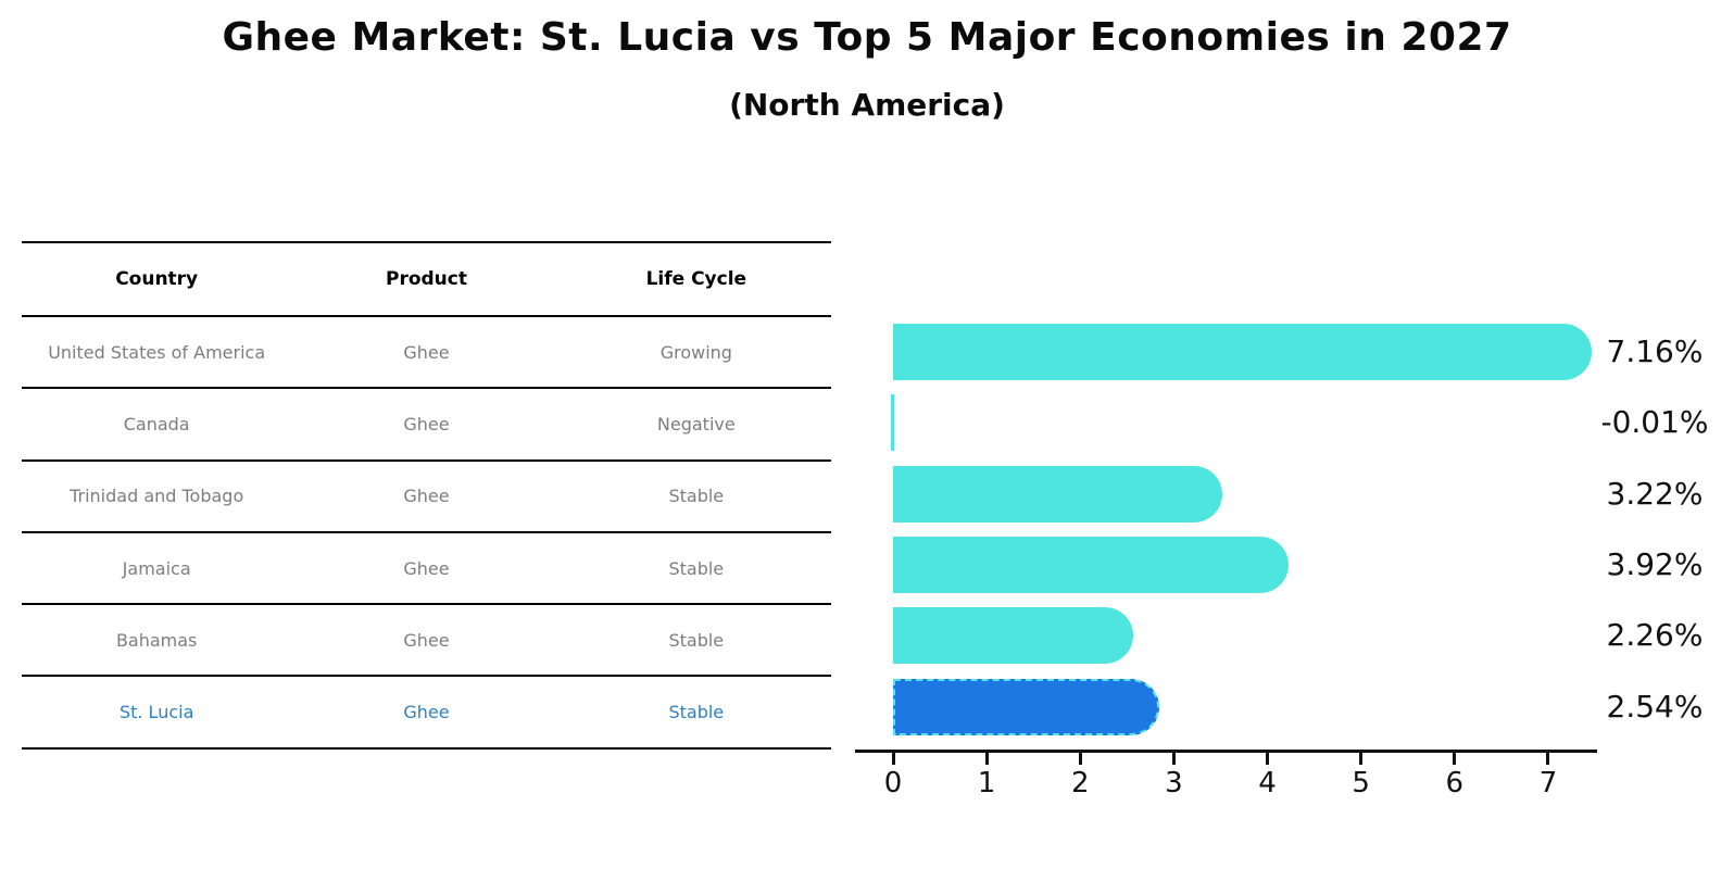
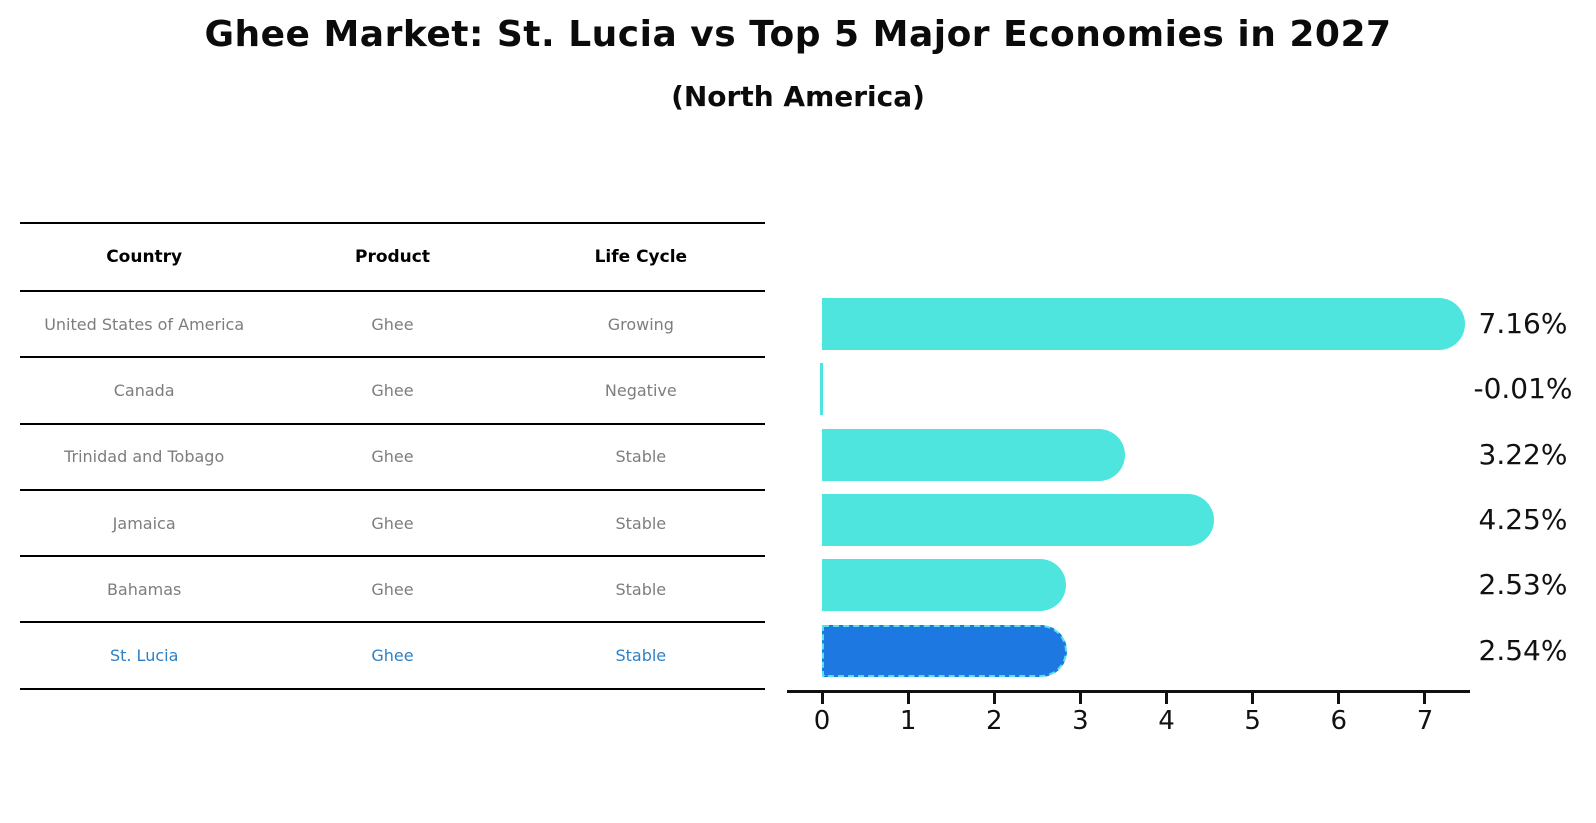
Jamaica: 3.92% -> 4.25%
Bahamas: 2.26% -> 2.53%
